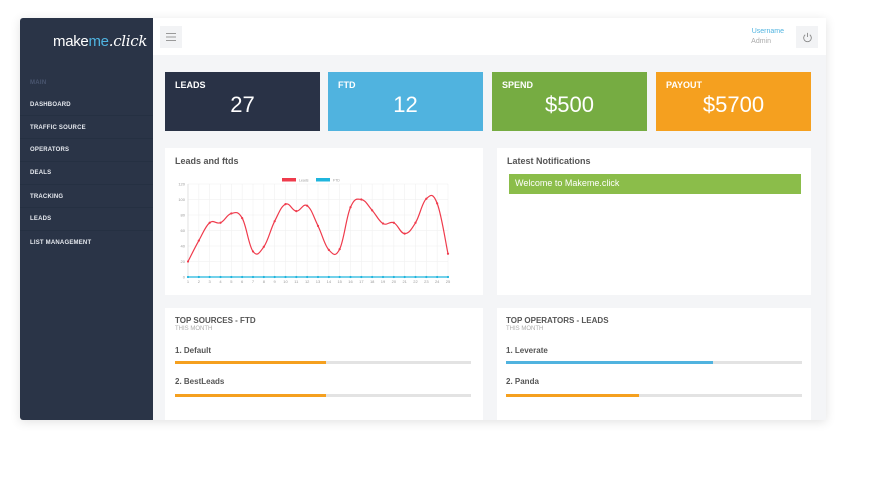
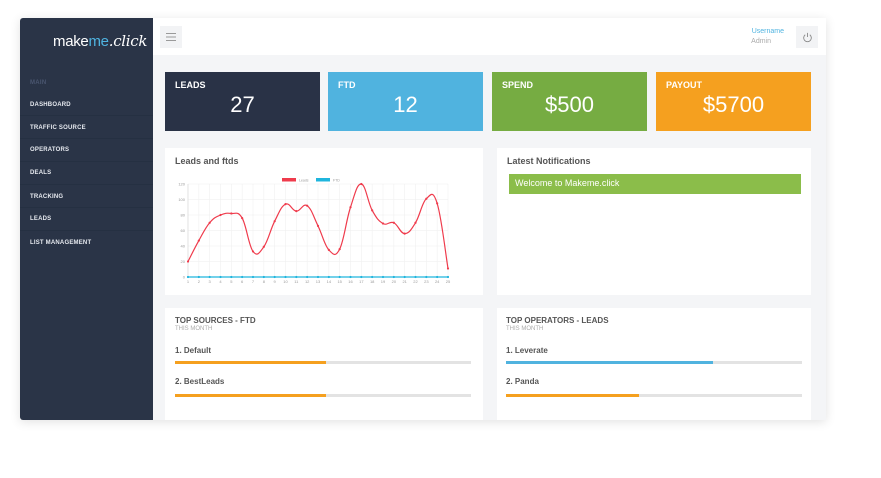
Leads/4: 70 -> 80
Leads/17: 100 -> 120
Leads/25: 30 -> 10
